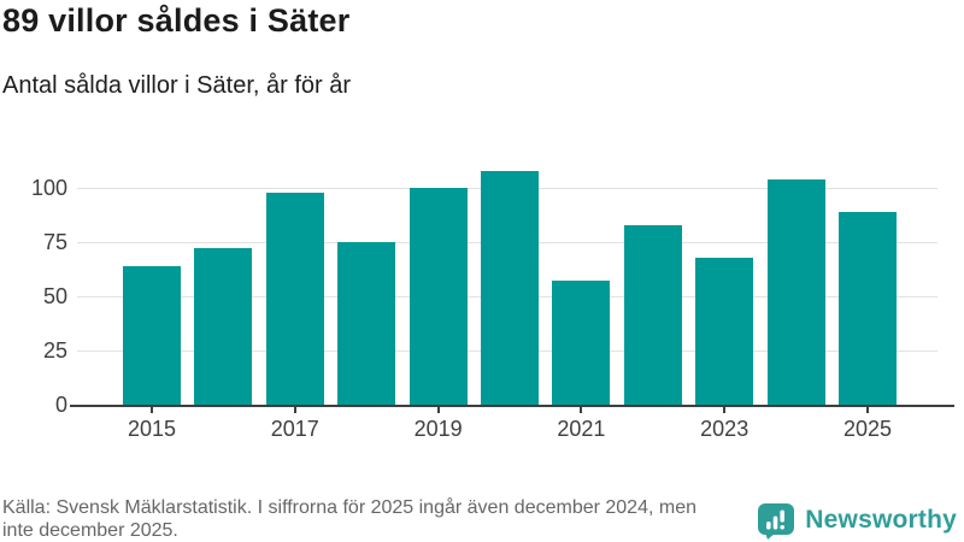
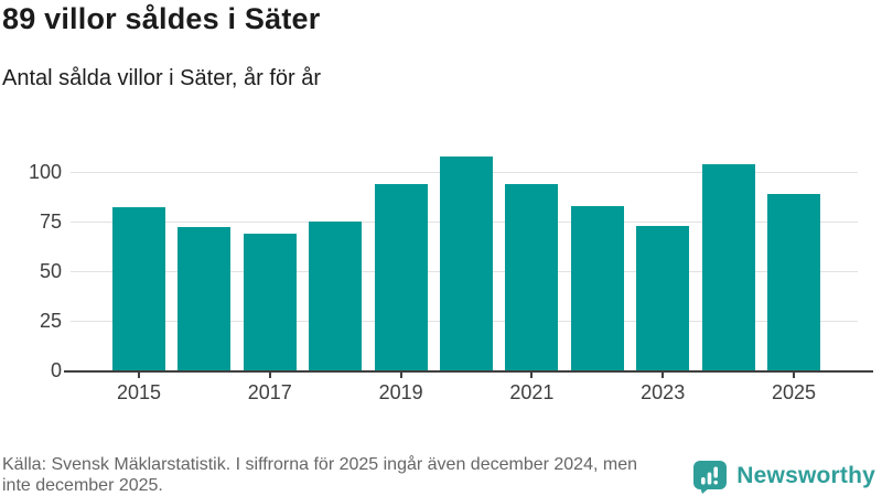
2015: 64 -> 82
2017: 98 -> 69
2019: 100 -> 94
2021: 57 -> 94
2023: 68 -> 73
